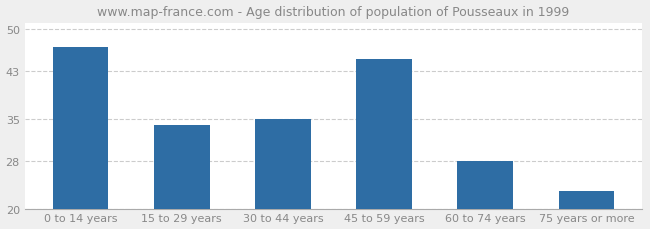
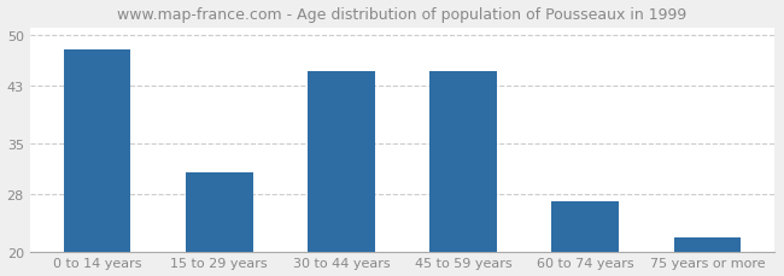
0 to 14 years: 47 -> 48
15 to 29 years: 34 -> 31
30 to 44 years: 35 -> 45
60 to 74 years: 28 -> 27
75 years or more: 23 -> 22
